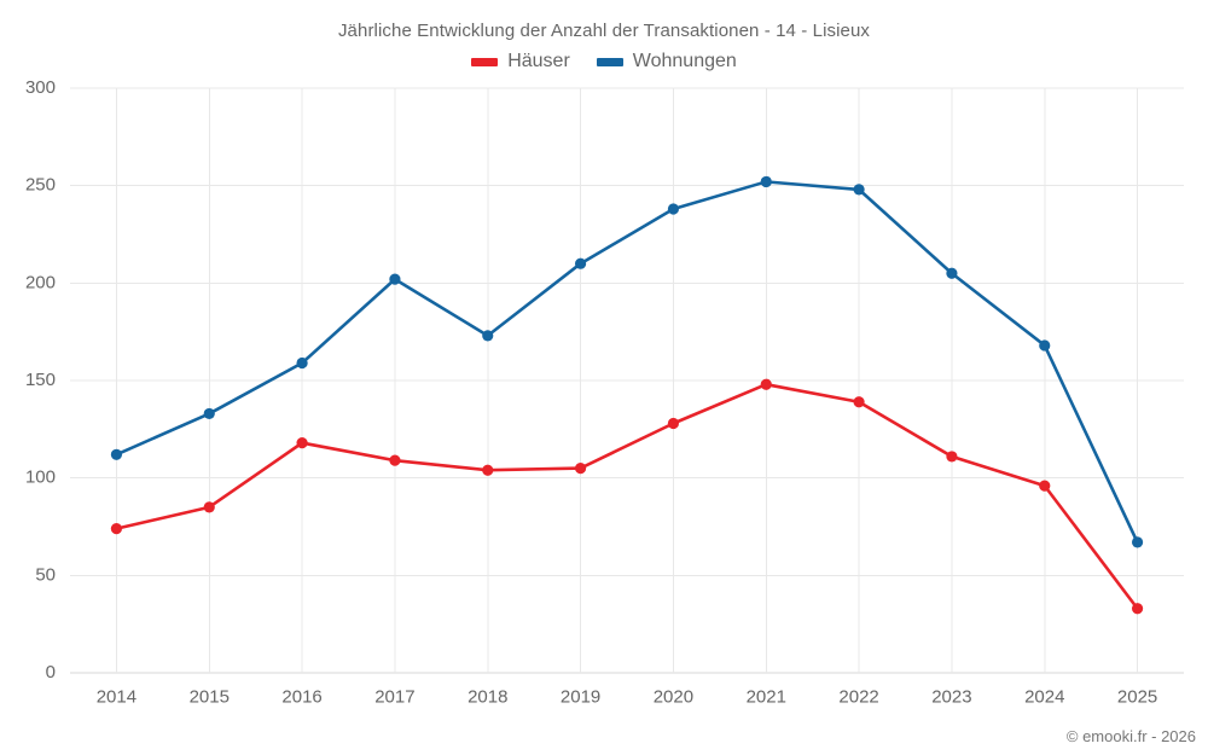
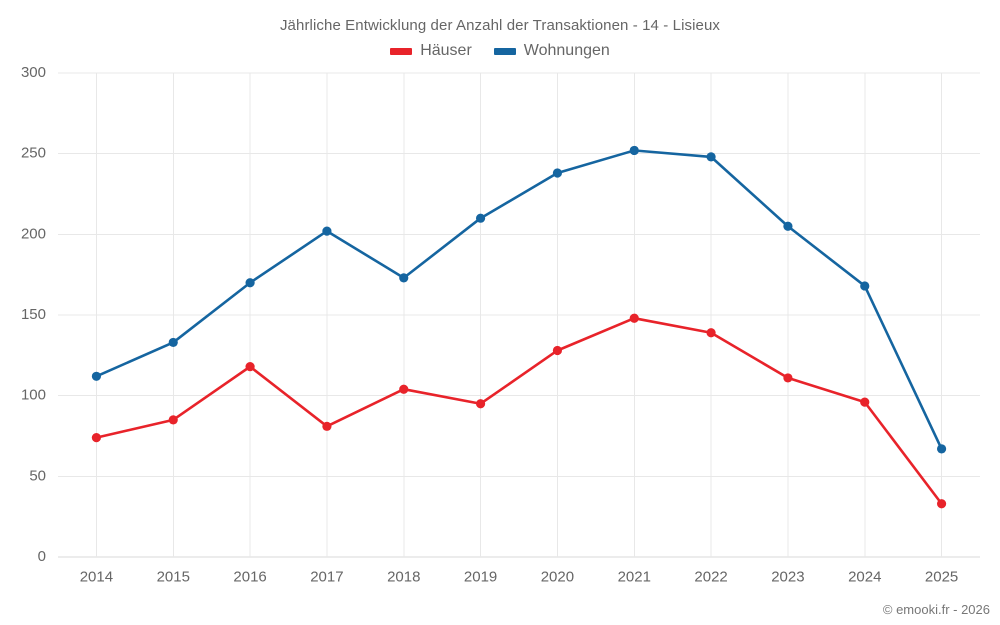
Wohnungen/2016: 159 -> 170
Häuser/2017: 109 -> 81
Häuser/2019: 105 -> 95
